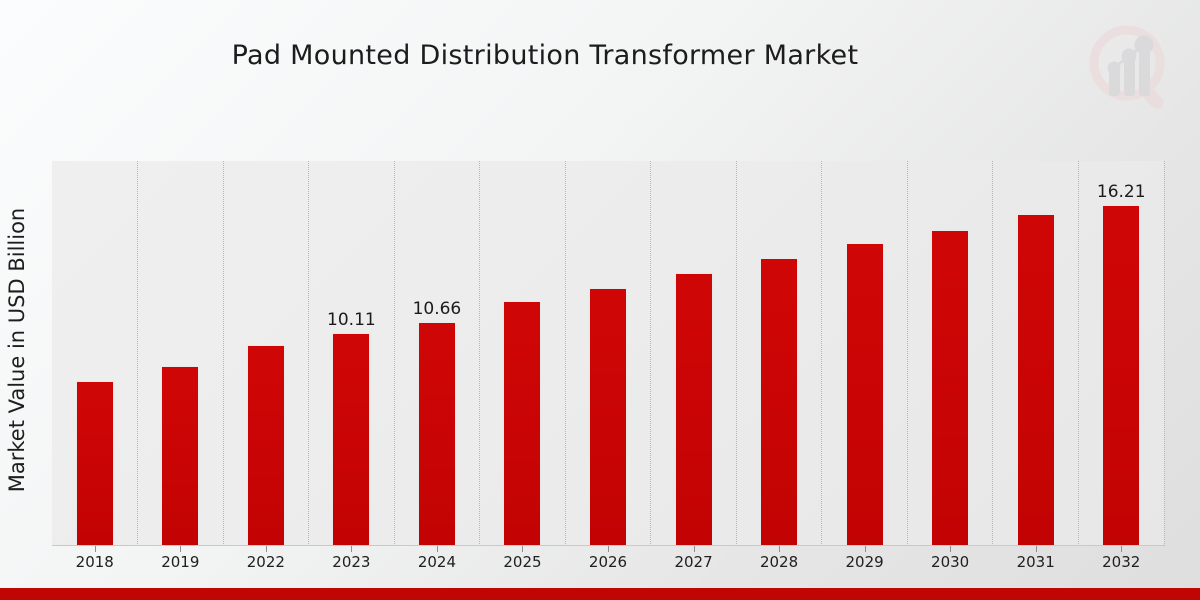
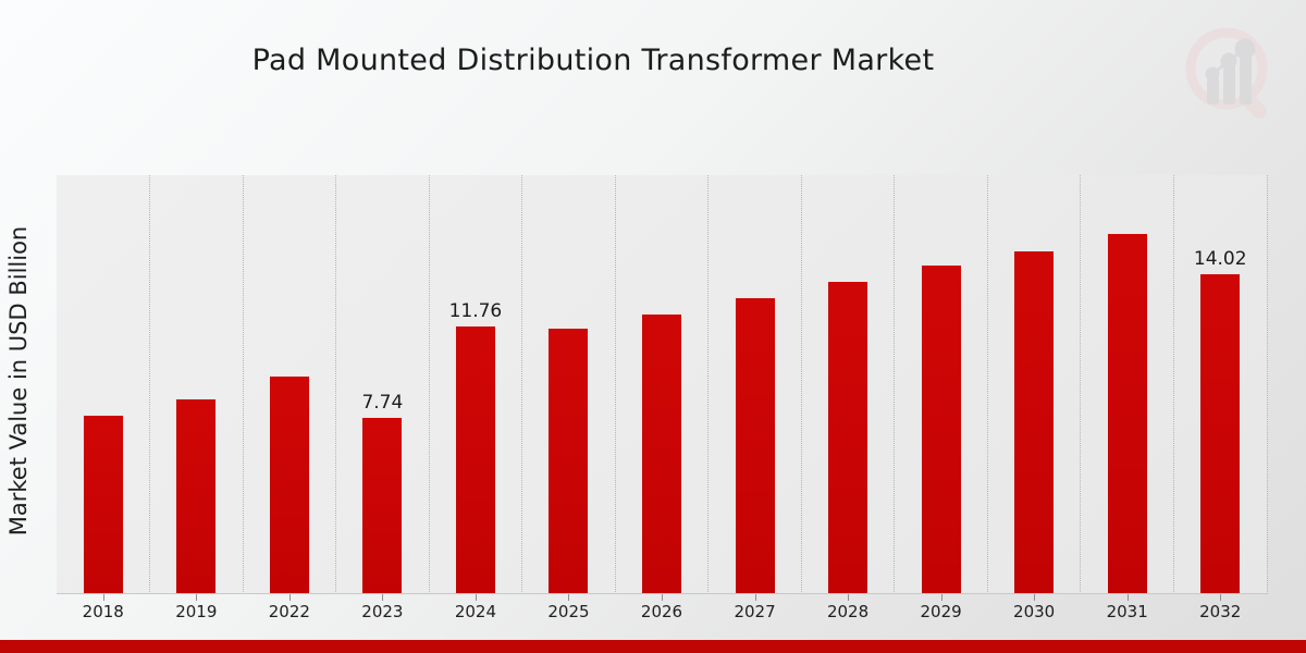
2023: 10.11 -> 7.74
2024: 10.66 -> 11.76
2032: 16.21 -> 14.02
